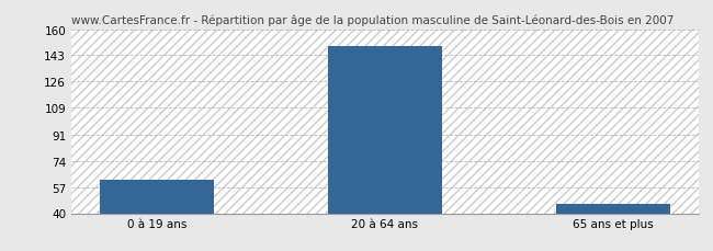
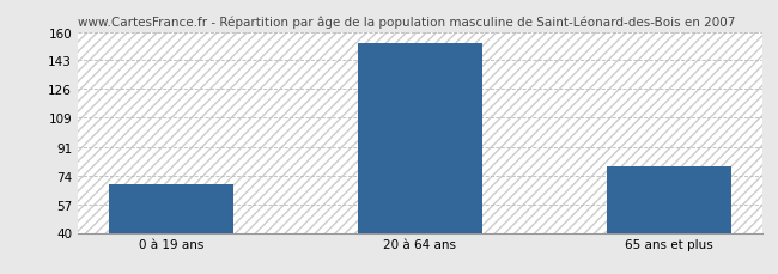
0 à 19 ans: 62 -> 69
20 à 64 ans: 149 -> 153
65 ans et plus: 46 -> 80
